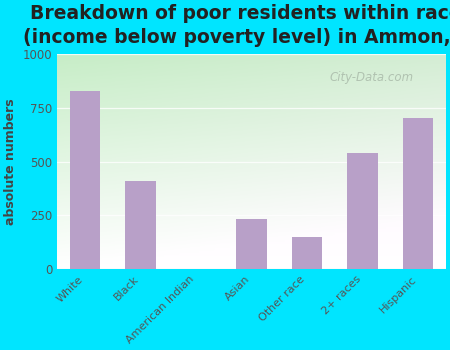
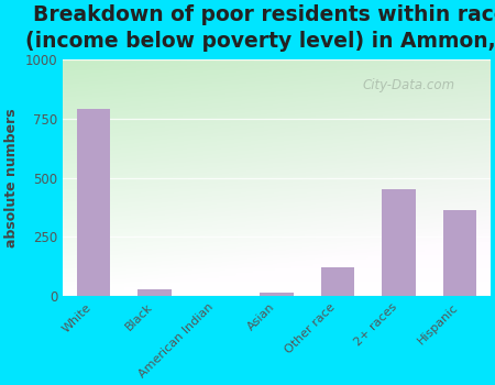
White: 825 -> 790
Black: 410 -> 30
Asian: 235 -> 15
Other race: 150 -> 120
2+ races: 540 -> 450
Hispanic: 700 -> 365
